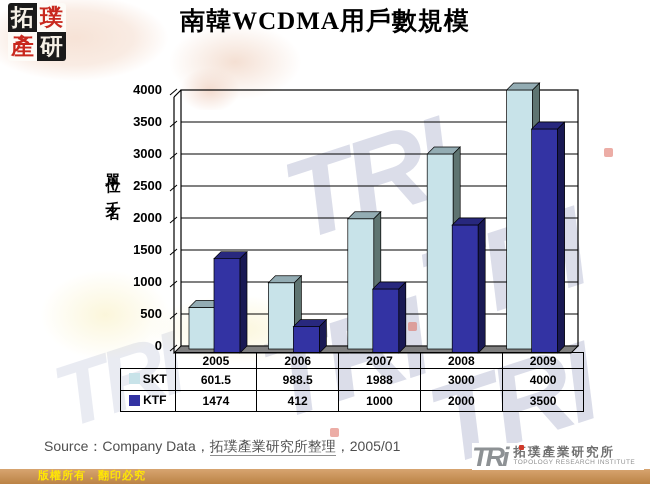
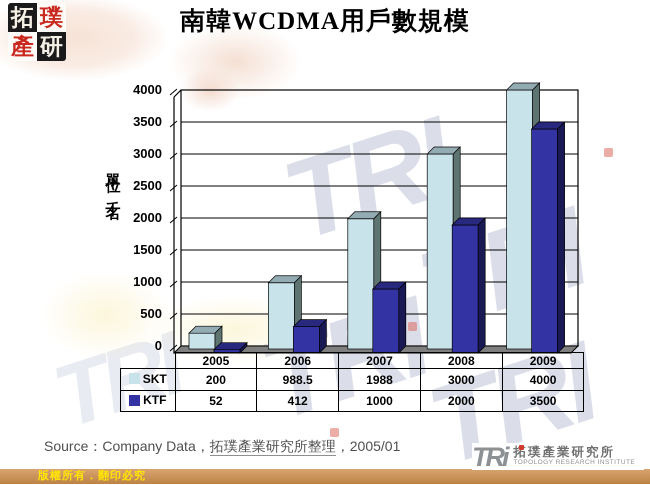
SKT/2005: 601.5 -> 200
KTF/2005: 1474 -> 52
